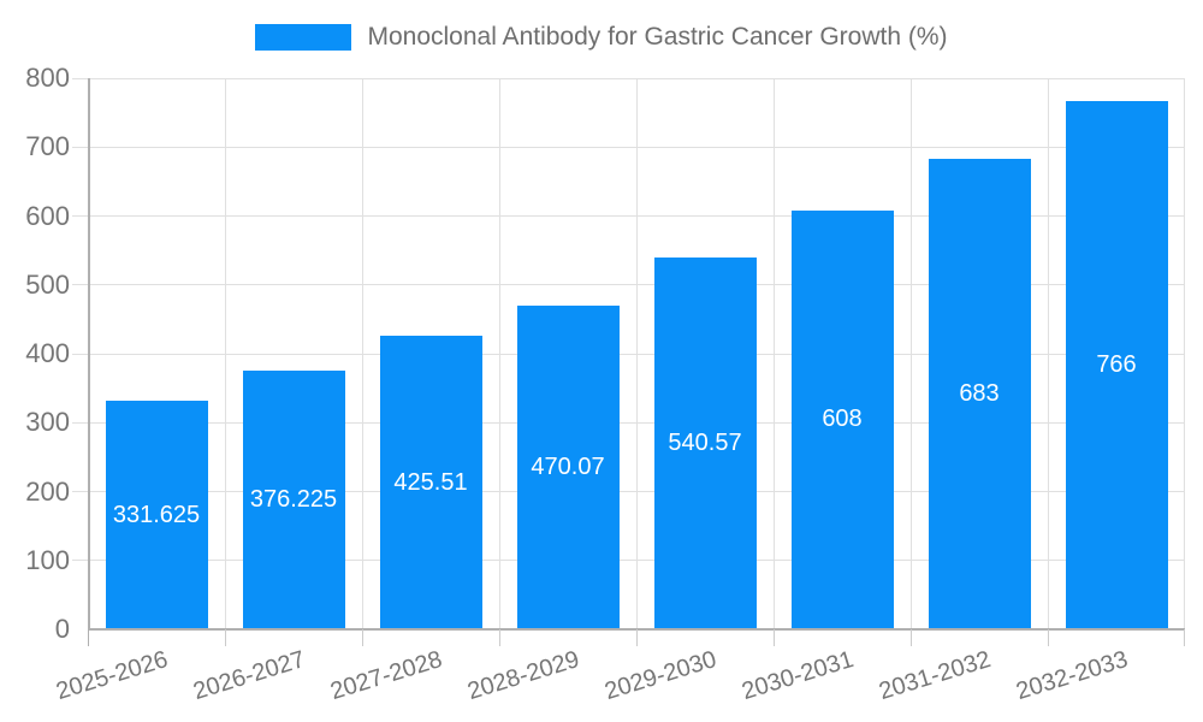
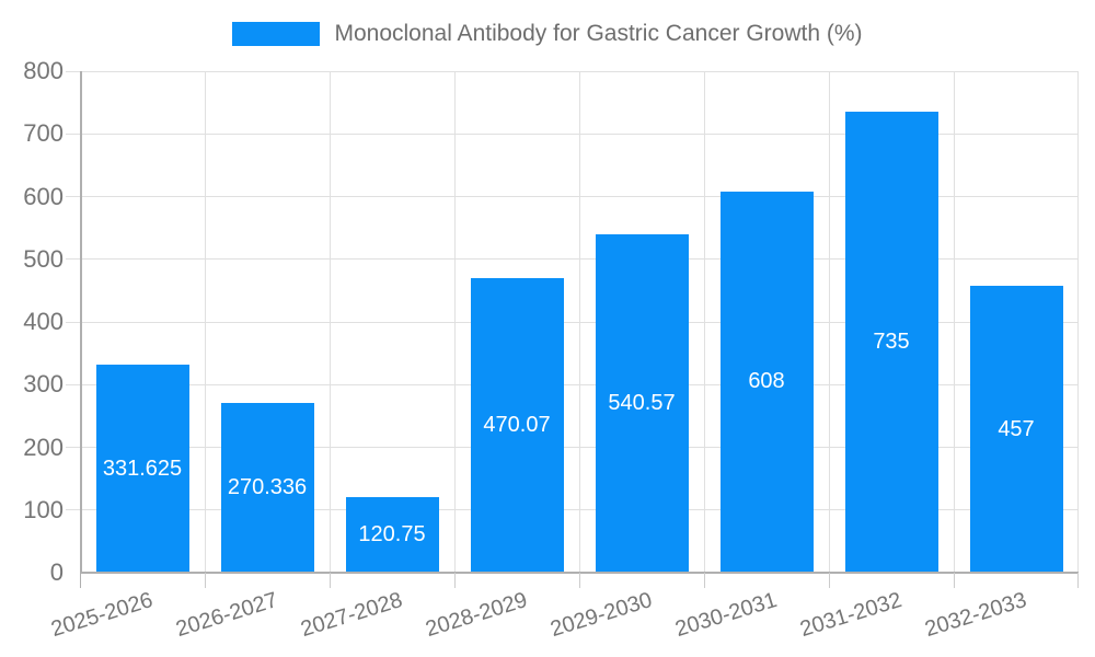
2026-2027: 376.225 -> 270.336
2027-2028: 425.51 -> 120.75
2031-2032: 683 -> 735
2032-2033: 766 -> 457
